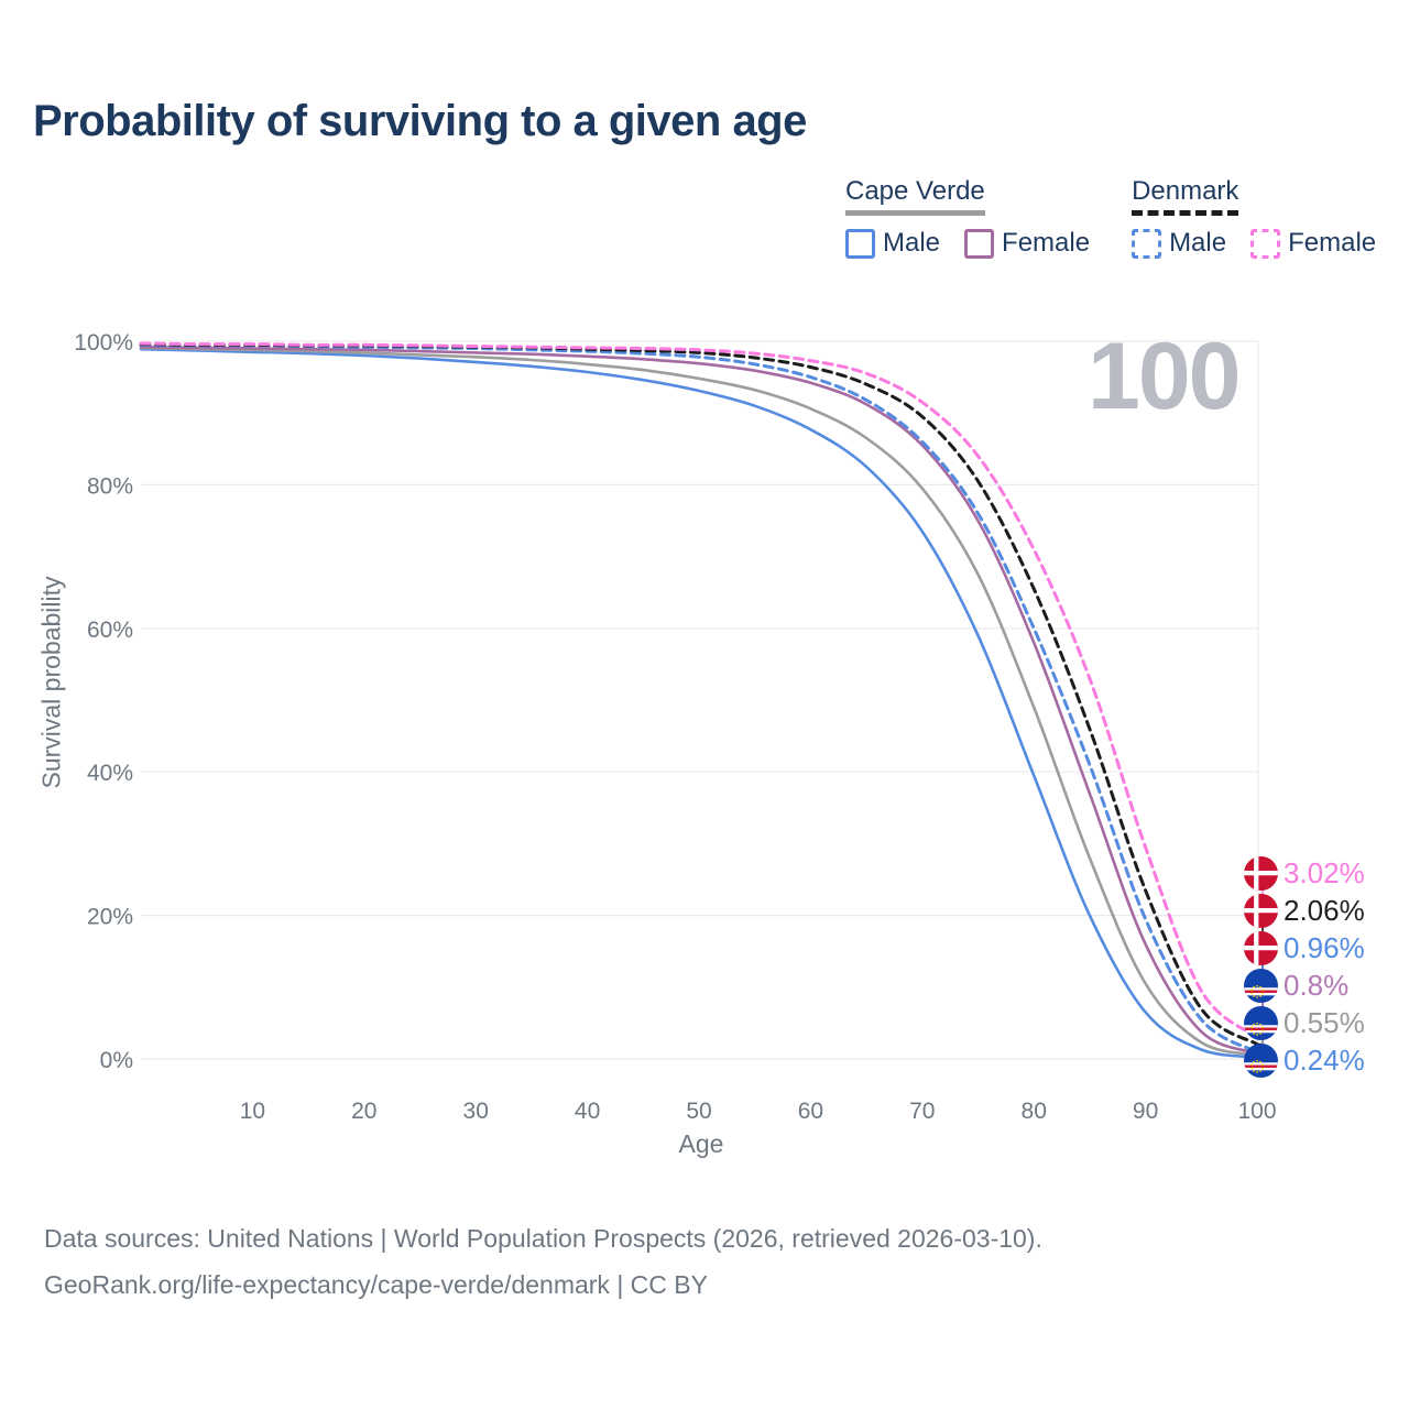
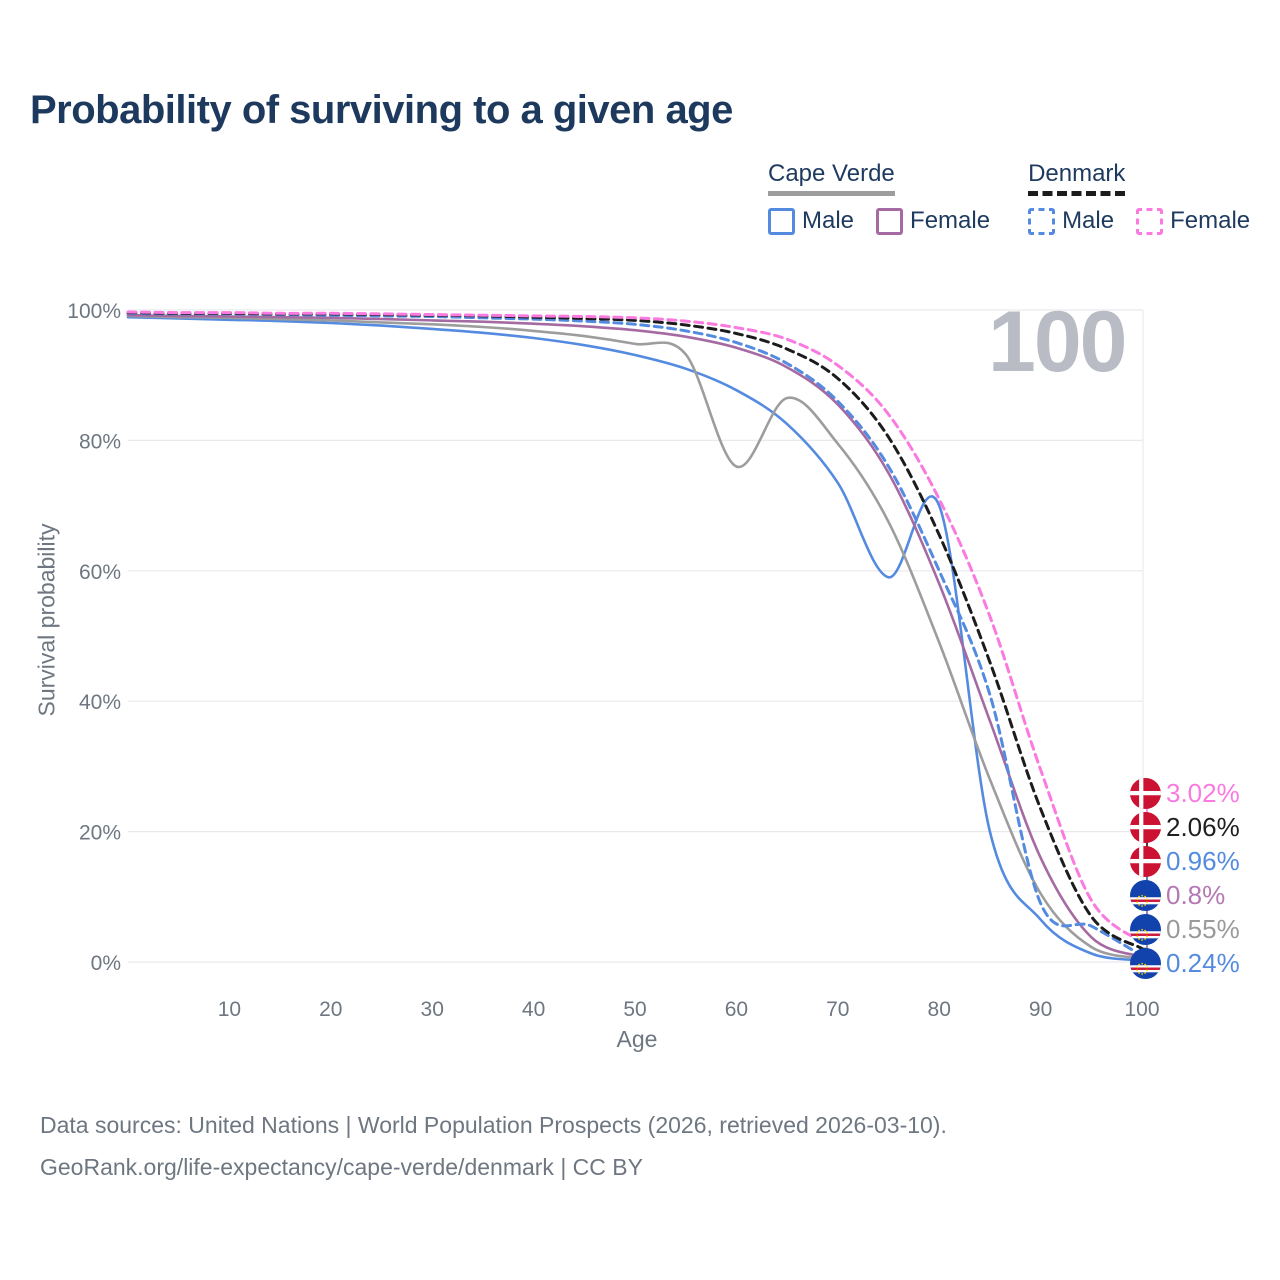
Cape Verde/60: 91% -> 76%
Cape Verde Male/80: 40% -> 70%
Denmark Male/90: 20% -> 9%
